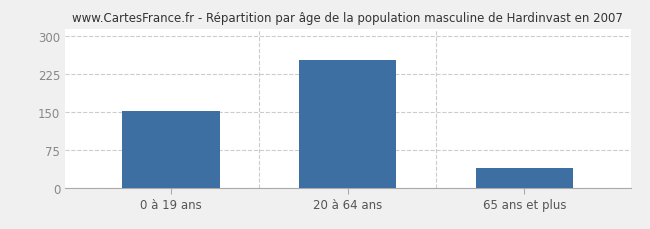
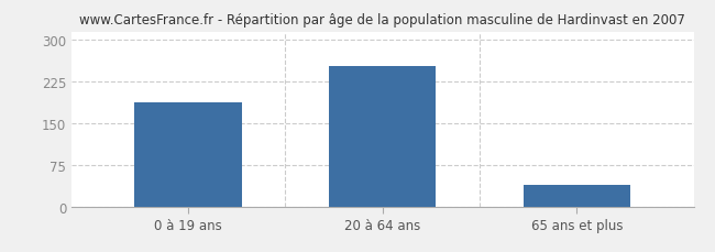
0 à 19 ans: 153 -> 188
